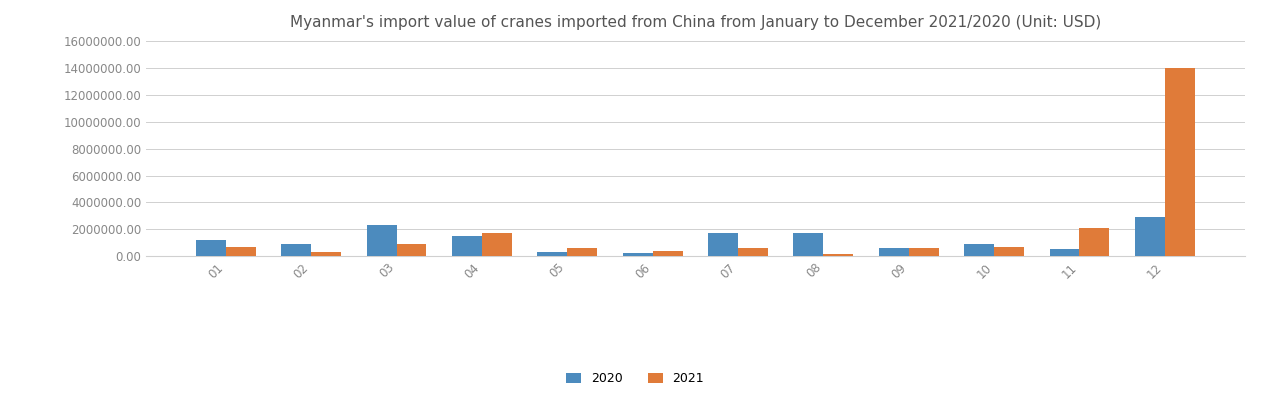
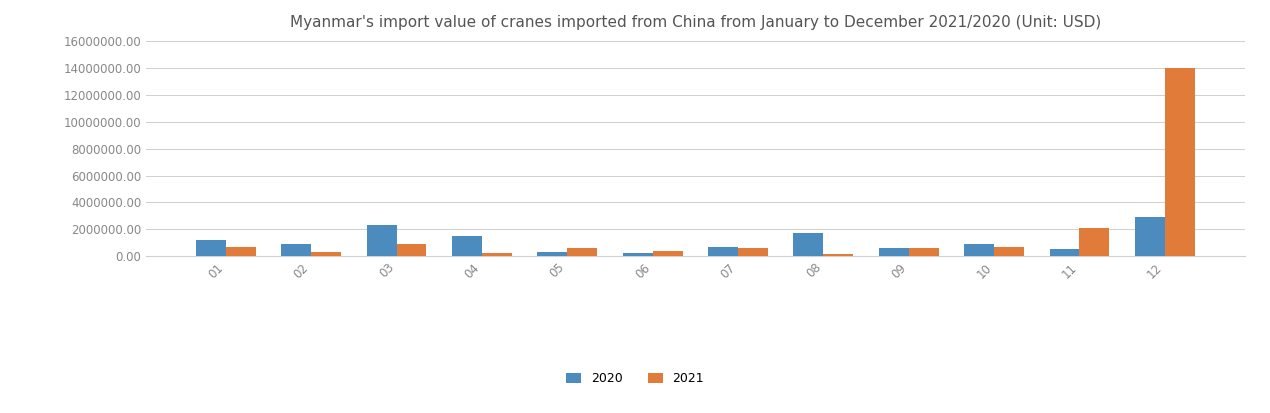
2021/04: 1700000 -> 200000
2020/07: 1700000 -> 700000
